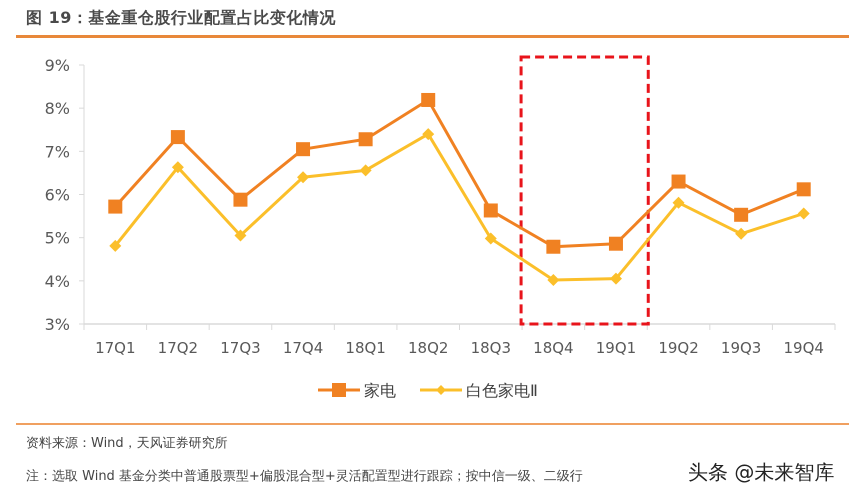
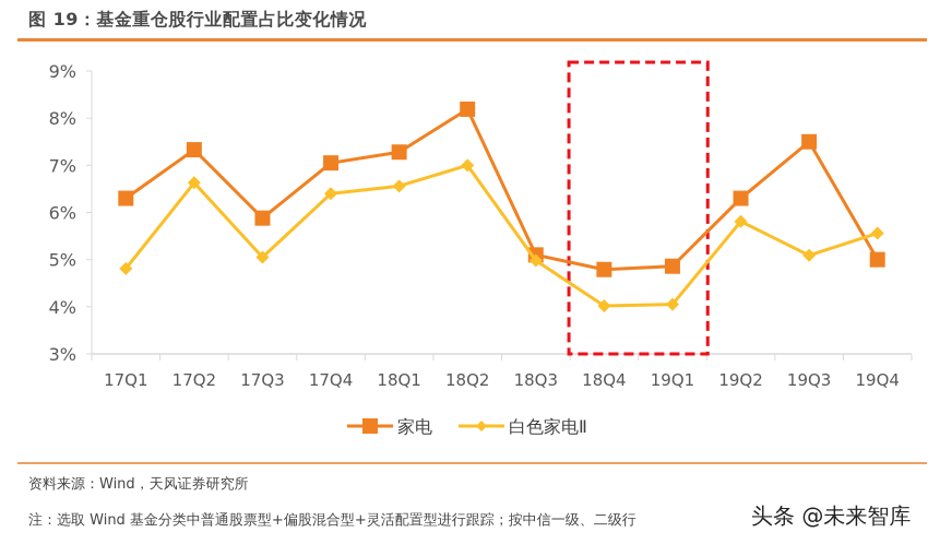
家电/17Q1: 5.7% -> 6.3%
白色家电Ⅱ/18Q2: 7.4% -> 7.0%
家电/18Q3: 5.6% -> 5.1%
家电/19Q3: 5.5% -> 7.5%
家电/19Q4: 6.1% -> 5.0%
